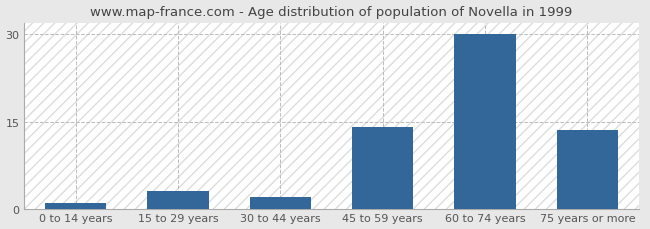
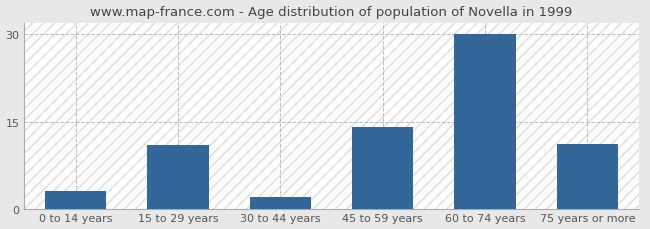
0 to 14 years: 1.0 -> 3.0
15 to 29 years: 3.0 -> 11.0
75 years or more: 13.5 -> 11.2
